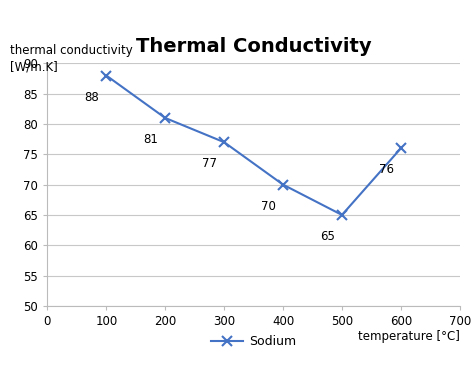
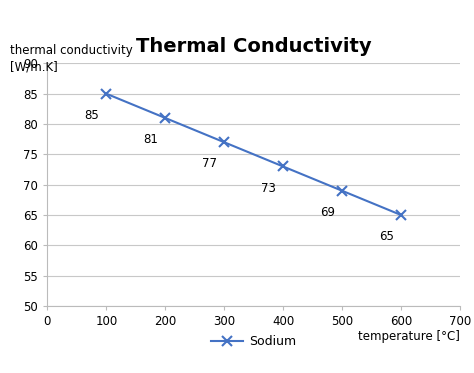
100: 88 -> 85
400: 70 -> 73
500: 65 -> 69
600: 76 -> 65
